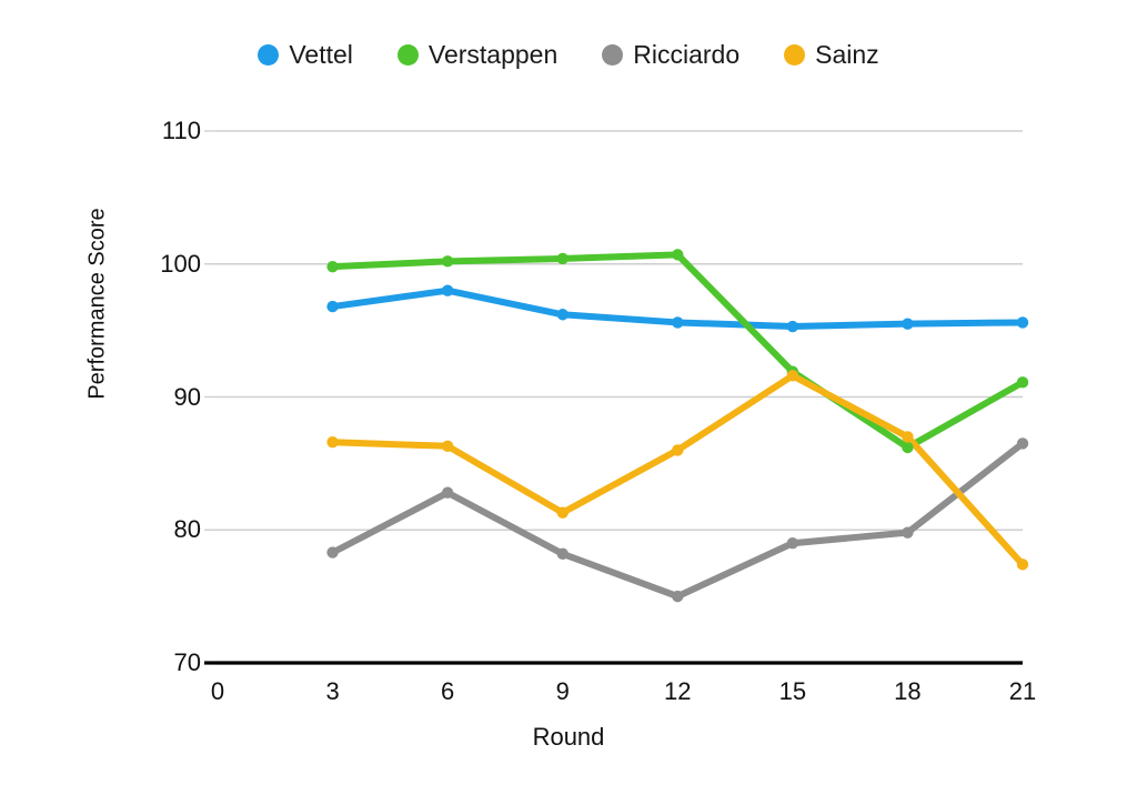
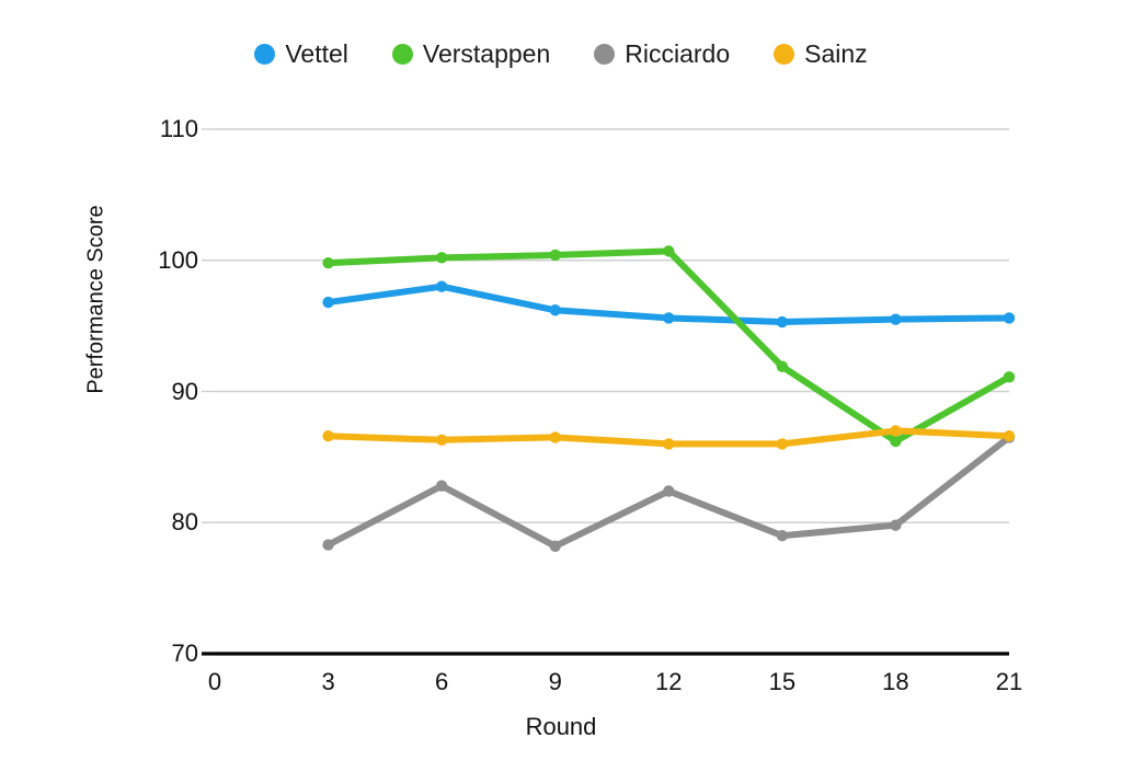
Sainz/9: 81.3 -> 86.5
Ricciardo/12: 75.0 -> 82.4
Sainz/15: 91.6 -> 86.0
Sainz/21: 77.4 -> 86.6
